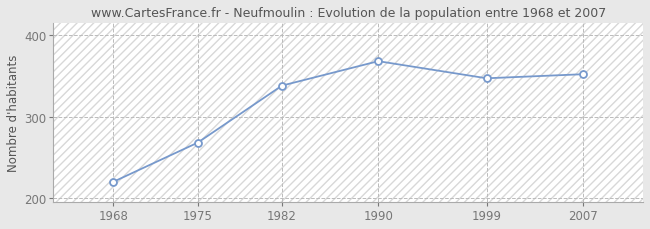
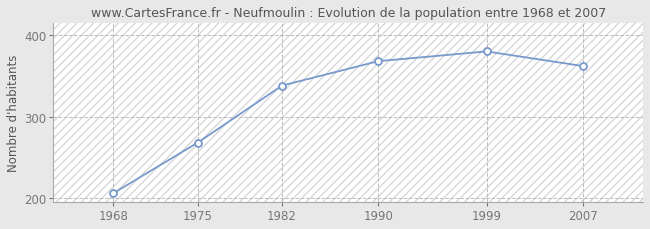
1968: 220 -> 206
1999: 347 -> 380
2007: 352 -> 362
